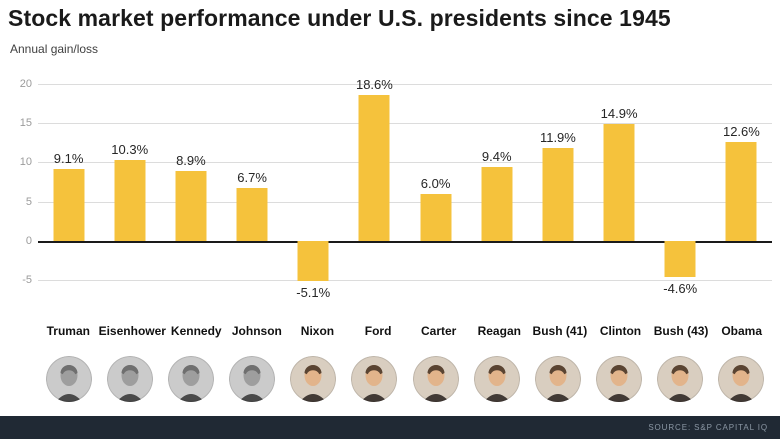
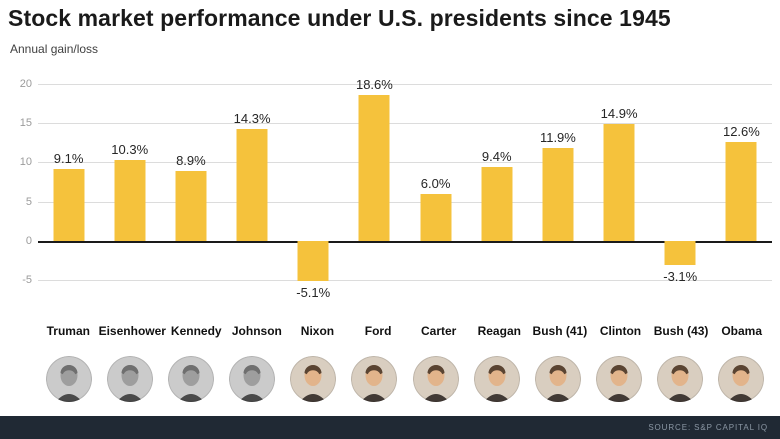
Johnson: 6.7% -> 14.3%
Bush (43): -4.6% -> -3.1%
